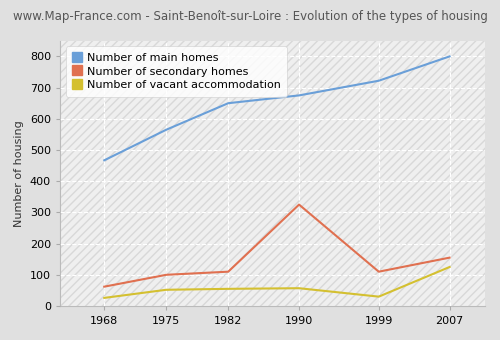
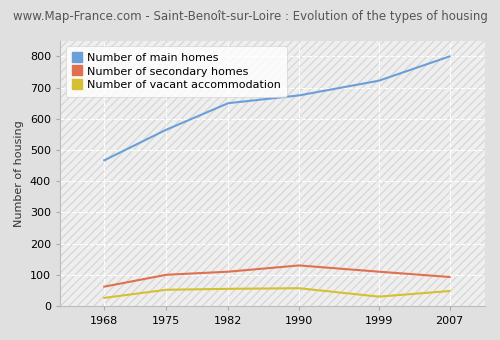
Number of secondary homes/1990: 325 -> 130
Number of secondary homes/2007: 155 -> 93
Number of vacant accommodation/2007: 125 -> 48
